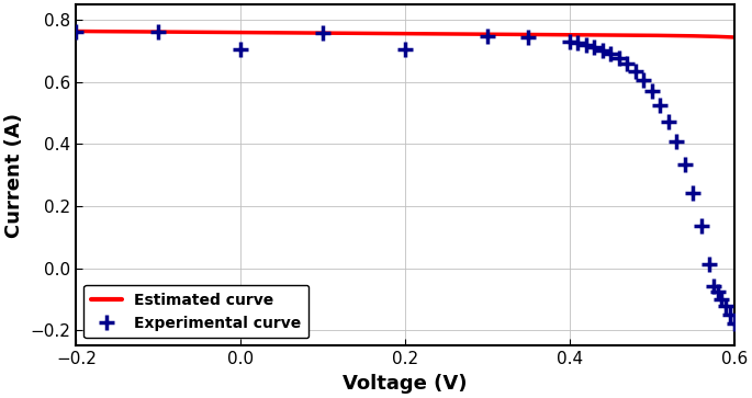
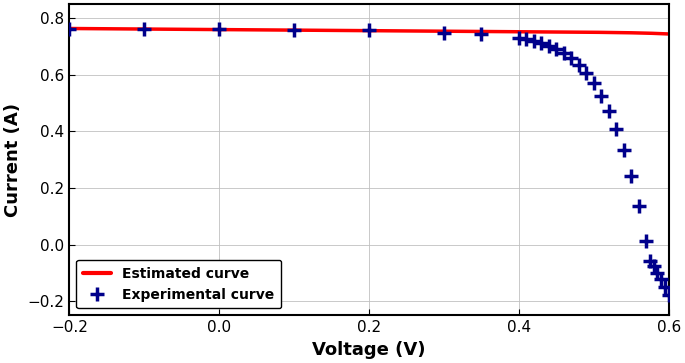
Experimental curve/0.0: 0.705 -> 0.761
Experimental curve/0.2: 0.705 -> 0.757
